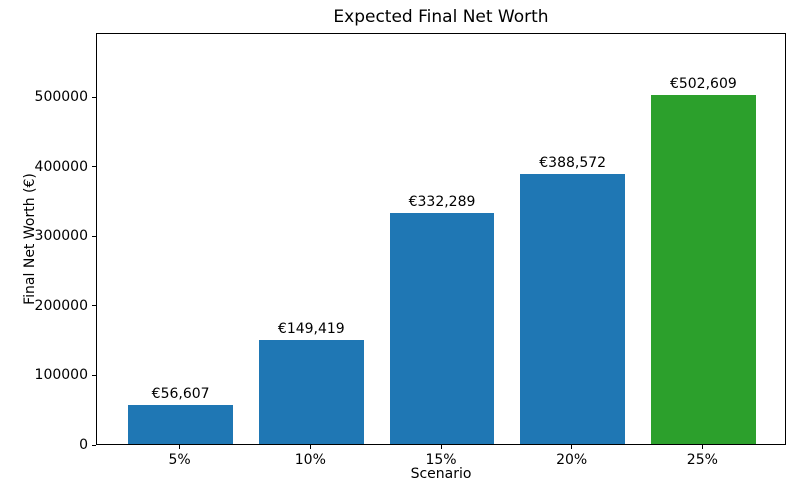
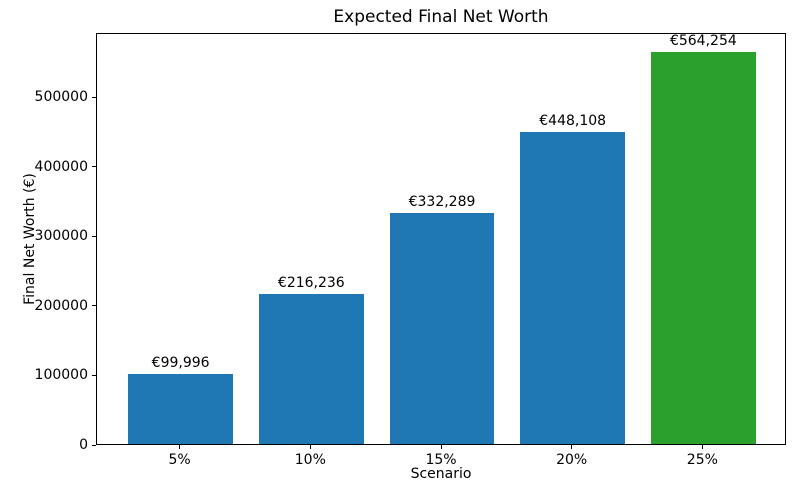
5%: €56,607 -> €99,996
10%: €149,419 -> €216,236
20%: €388,572 -> €448,108
25%: €502,609 -> €564,254
